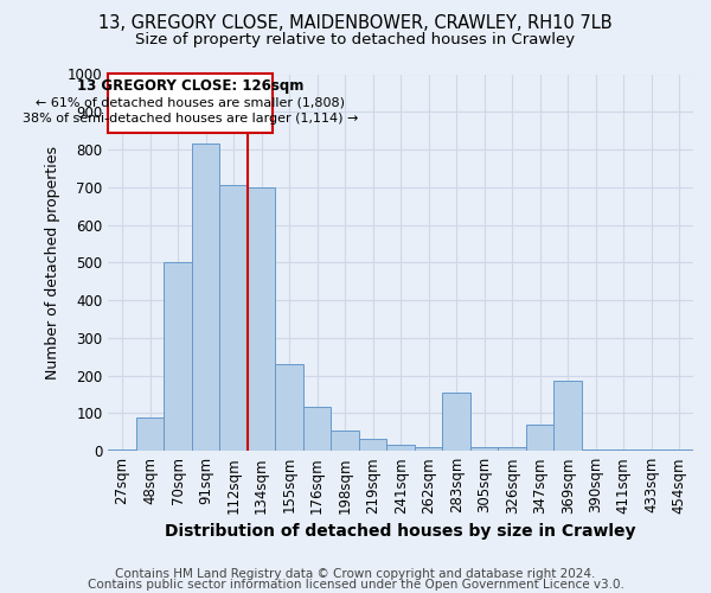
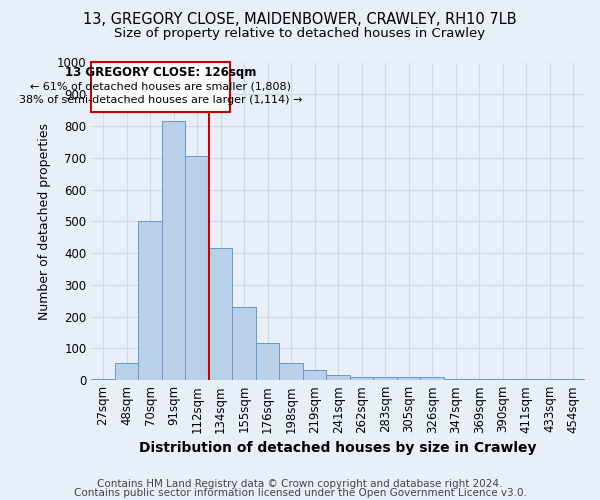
48sqm: 90 -> 55
134sqm: 700 -> 415
283sqm: 155 -> 10
347sqm: 70 -> 3
369sqm: 185 -> 3
